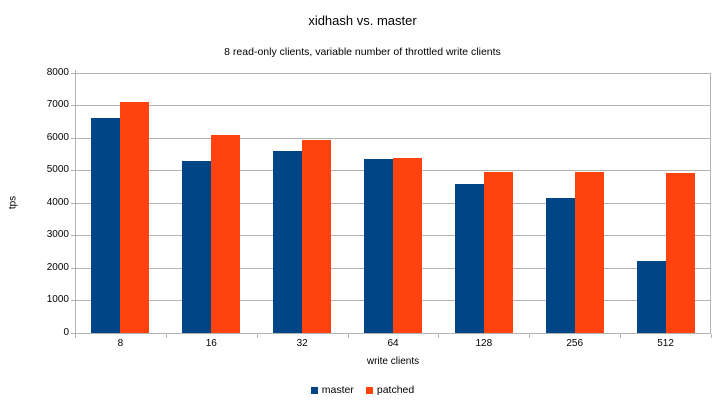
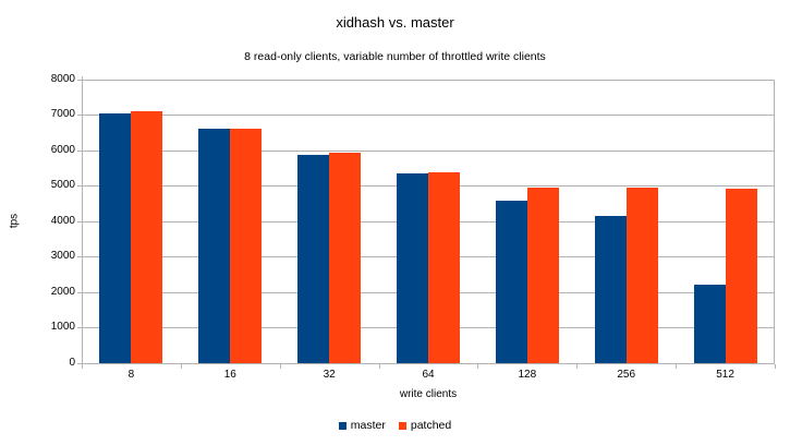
master/8: 6600 -> 7000
master/16: 5300 -> 6600
patched/16: 6100 -> 6600
master/32: 5600 -> 5900
